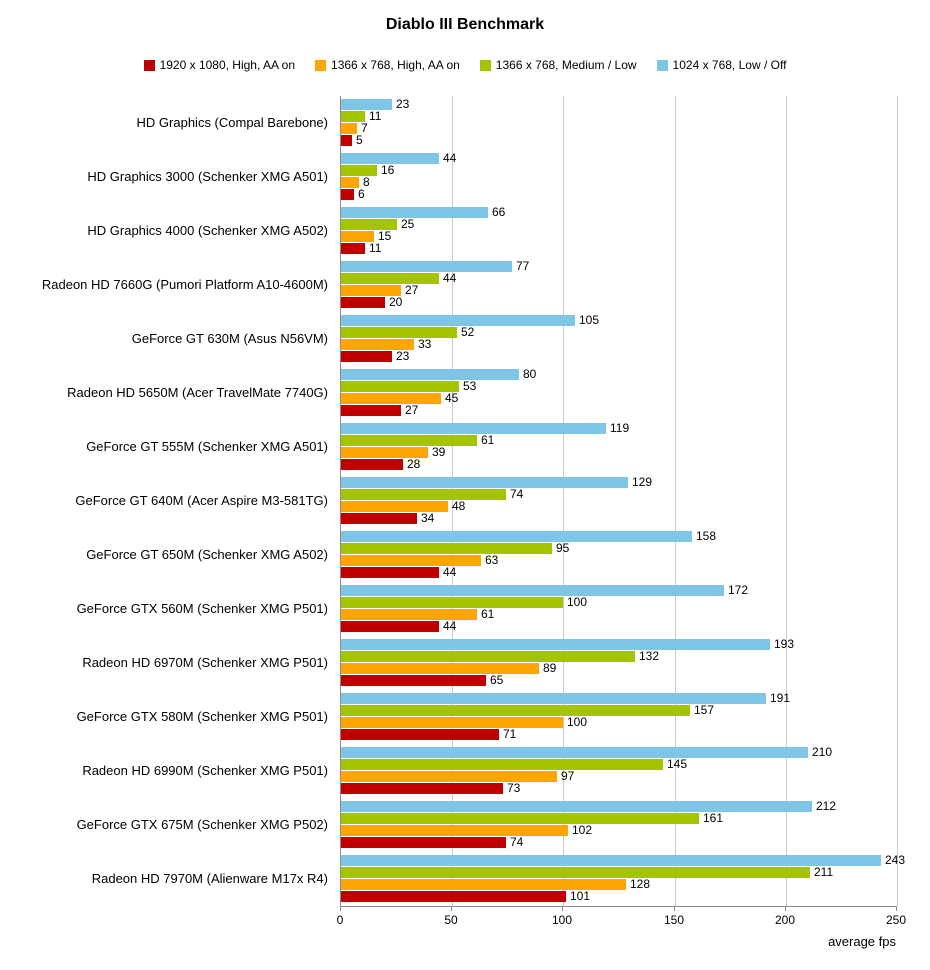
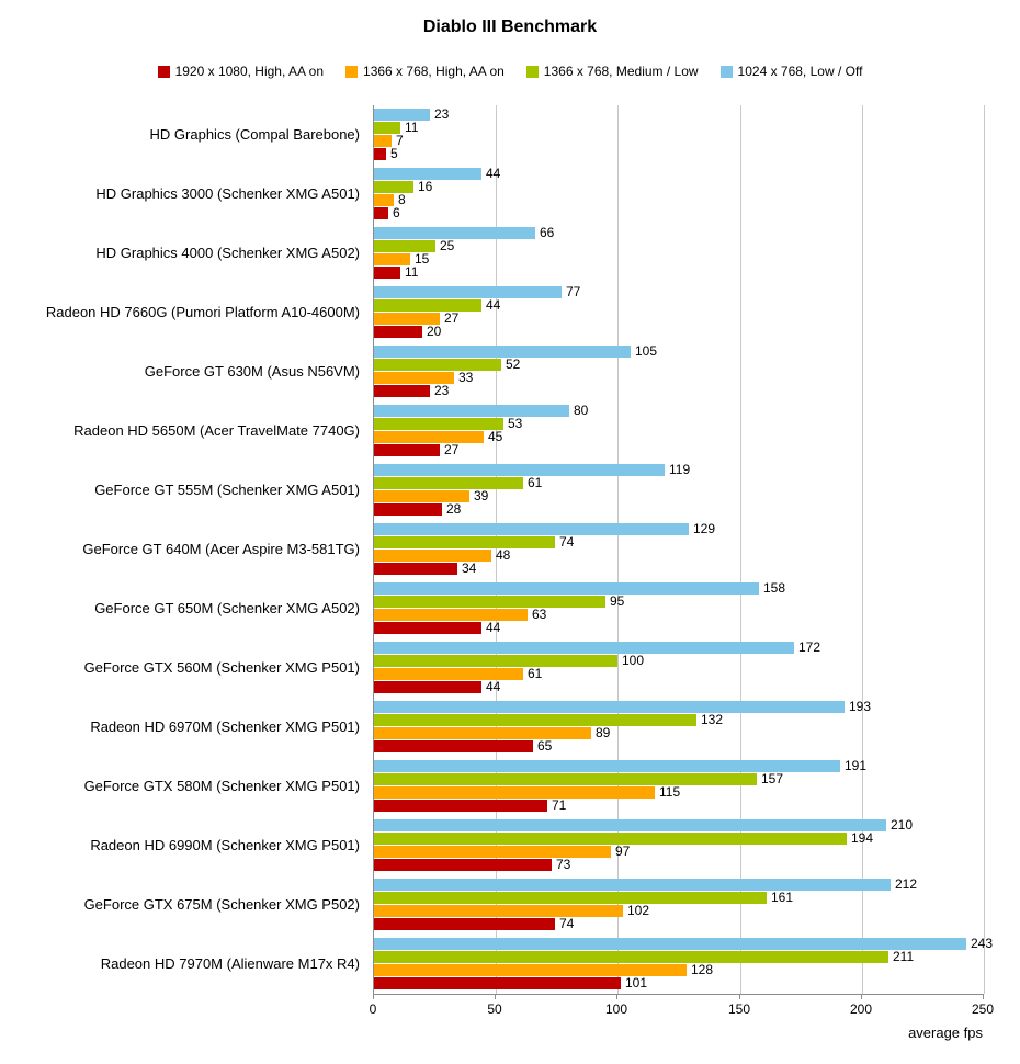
1366 x 768, High, AA on/GeForce GTX 580M (Schenker XMG P501): 100 -> 115
1366 x 768, Medium / Low/Radeon HD 6990M (Schenker XMG P501): 145 -> 194
